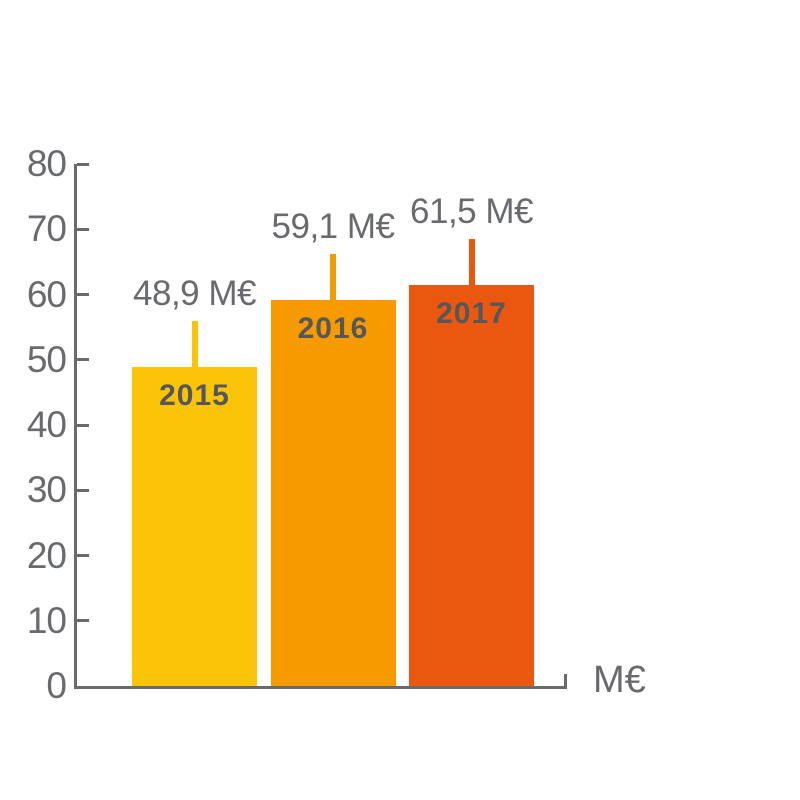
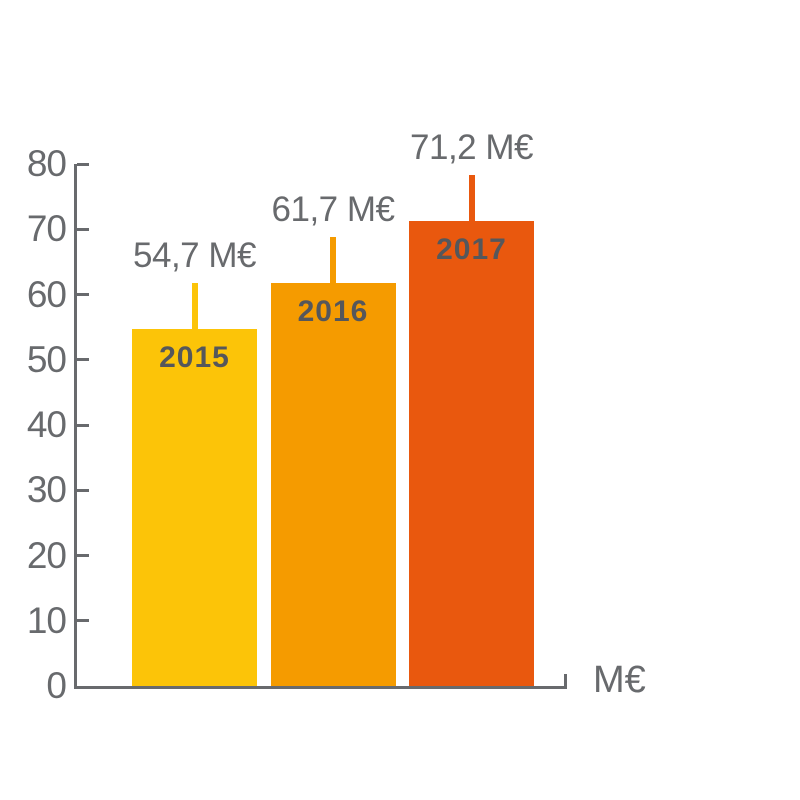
2015: 48,9 -> 54,7
2016: 59,1 -> 61,7
2017: 61,5 -> 71,2
